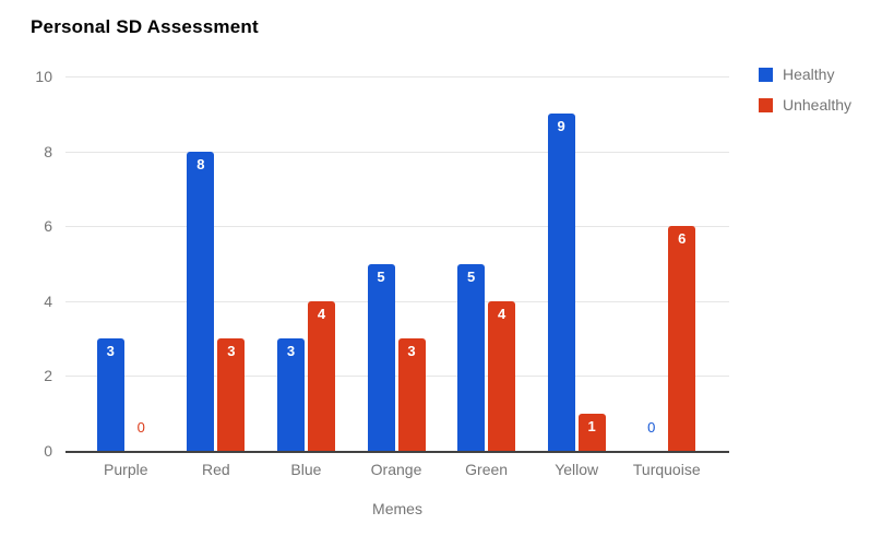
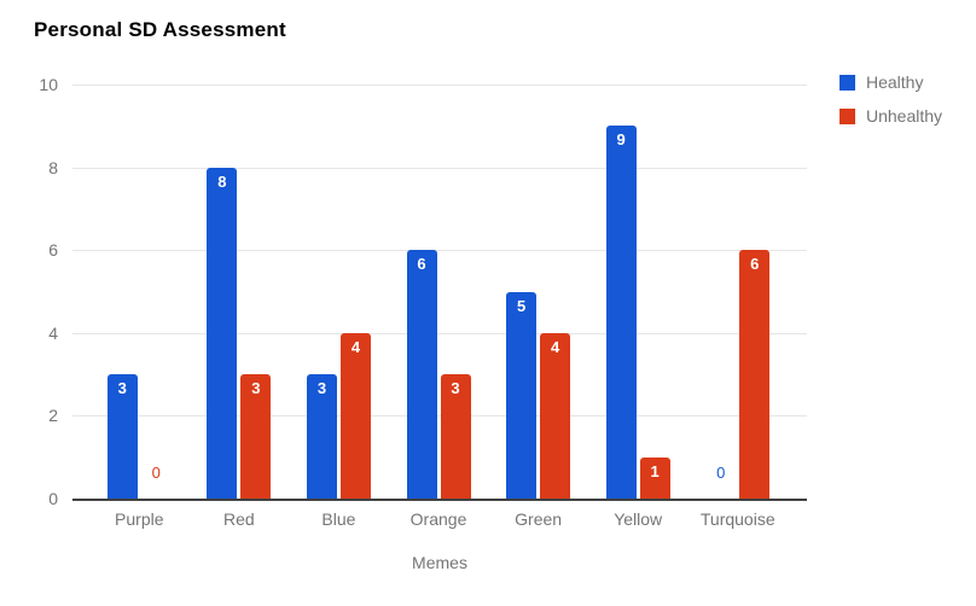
Healthy/Orange: 5 -> 6
